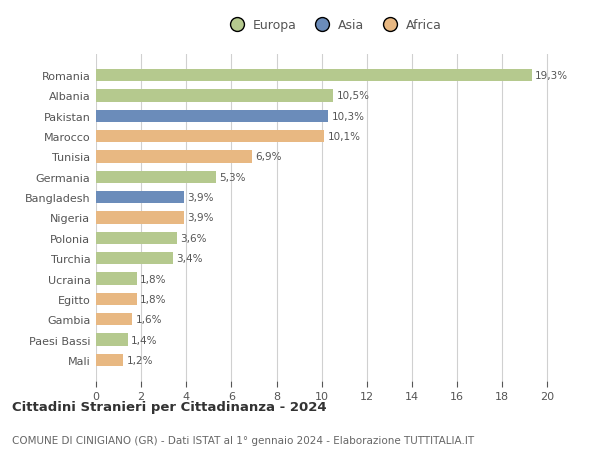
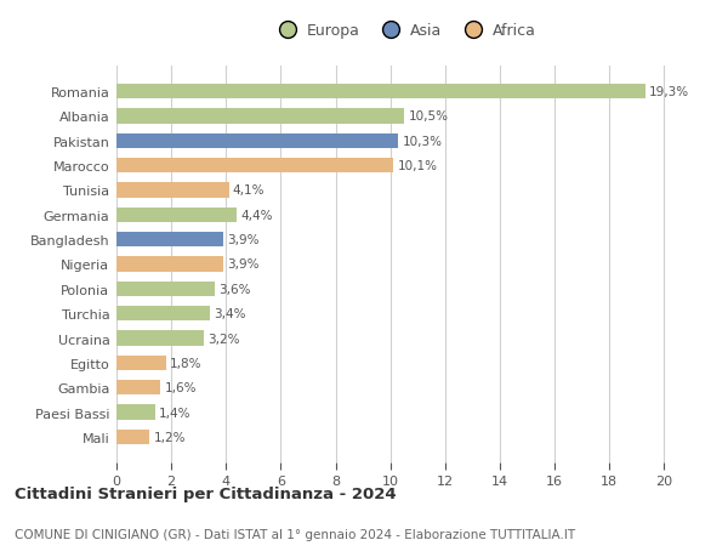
Tunisia: 6,9% -> 4,1%
Germania: 5,3% -> 4,4%
Ucraina: 1,8% -> 3,2%
